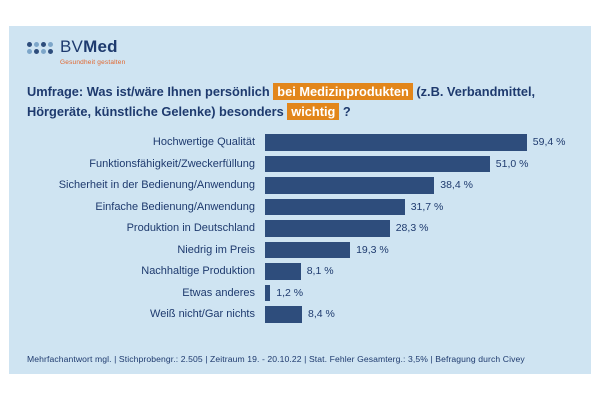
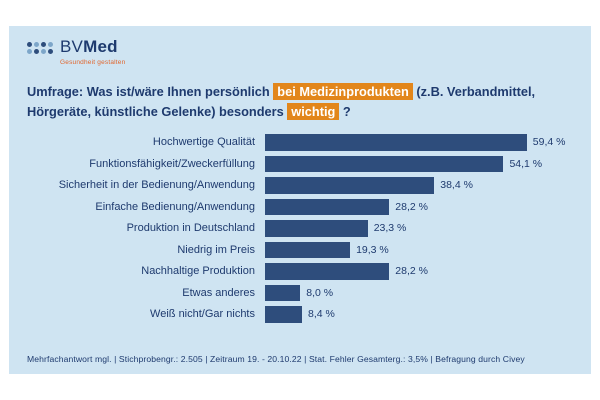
Funktionsfähigkeit/Zweckerfüllung: 51,0 -> 54,1
Einfache Bedienung/Anwendung: 31,7 -> 28,2
Produktion in Deutschland: 28,3 -> 23,3
Nachhaltige Produktion: 8,1 -> 28,2
Etwas anderes: 1,2 -> 8,0
